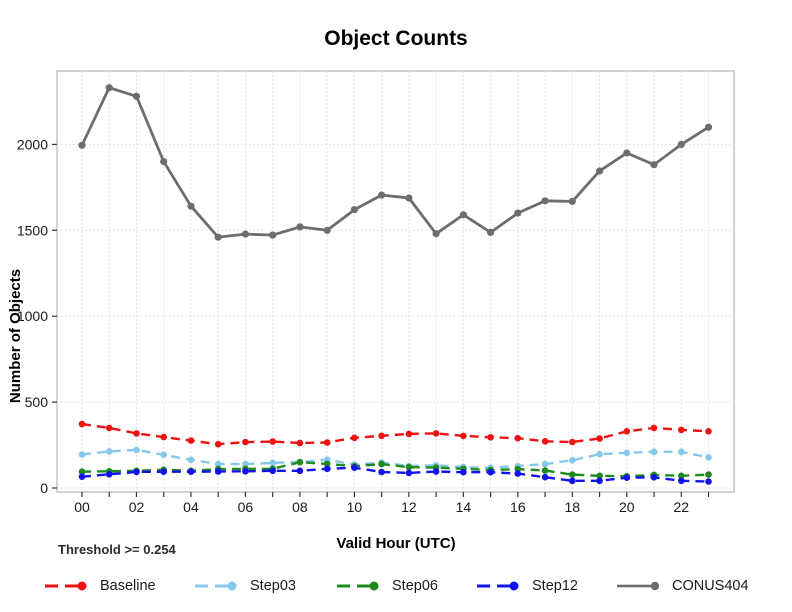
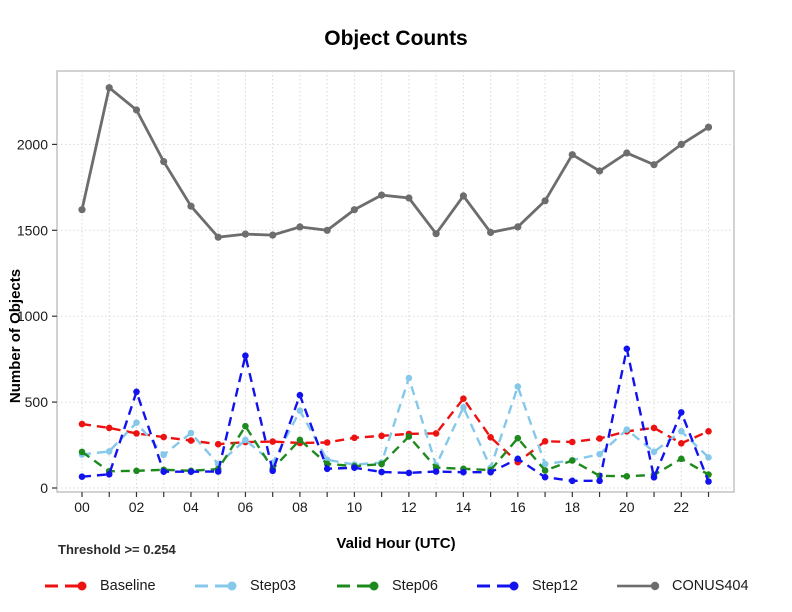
Step06/00: 100 -> 210
CONUS404/00: 2000 -> 1620
Step03/02: 220 -> 380
Step12/02: 90 -> 560
CONUS404/02: 2280 -> 2200
Step03/04: 160 -> 320
Step03/06: 140 -> 280
Step06/06: 110 -> 360
Step12/06: 100 -> 770
Step03/08: 150 -> 450
Step06/08: 150 -> 280
Step12/08: 100 -> 540
Step03/12: 130 -> 640
Step06/12: 120 -> 300
Baseline/14: 300 -> 520
Step03/14: 120 -> 470
CONUS404/14: 1590 -> 1700
Baseline/16: 290 -> 150
Step03/16: 130 -> 590
Step06/16: 110 -> 290
Step12/16: 80 -> 170
CONUS404/16: 1600 -> 1520
Step06/18: 80 -> 160
CONUS404/18: 1670 -> 1940
Step03/20: 200 -> 340
Step12/20: 60 -> 810
Baseline/22: 340 -> 260
Step03/22: 210 -> 330
Step06/22: 70 -> 170
Step12/22: 40 -> 440
